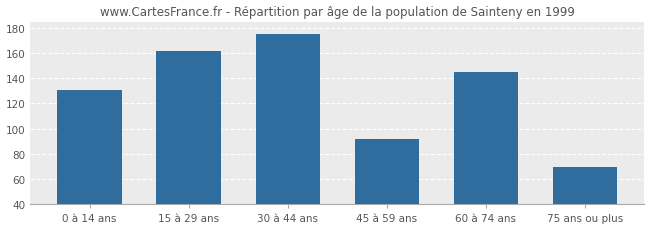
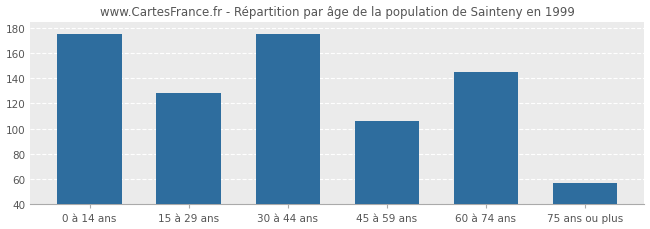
0 à 14 ans: 131 -> 175
15 à 29 ans: 162 -> 128
45 à 59 ans: 92 -> 106
75 ans ou plus: 70 -> 57
